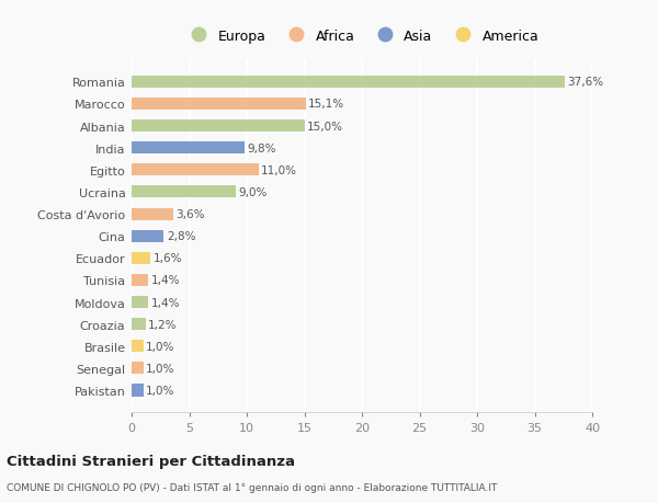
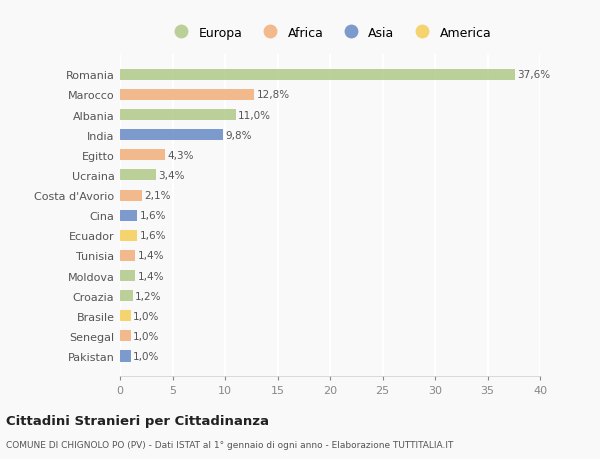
Marocco: 15,1% -> 12,8%
Albania: 15,0% -> 11,0%
Egitto: 11,0% -> 4,3%
Ucraina: 9,0% -> 3,4%
Costa d'Avorio: 3,6% -> 2,1%
Cina: 2,8% -> 1,6%
